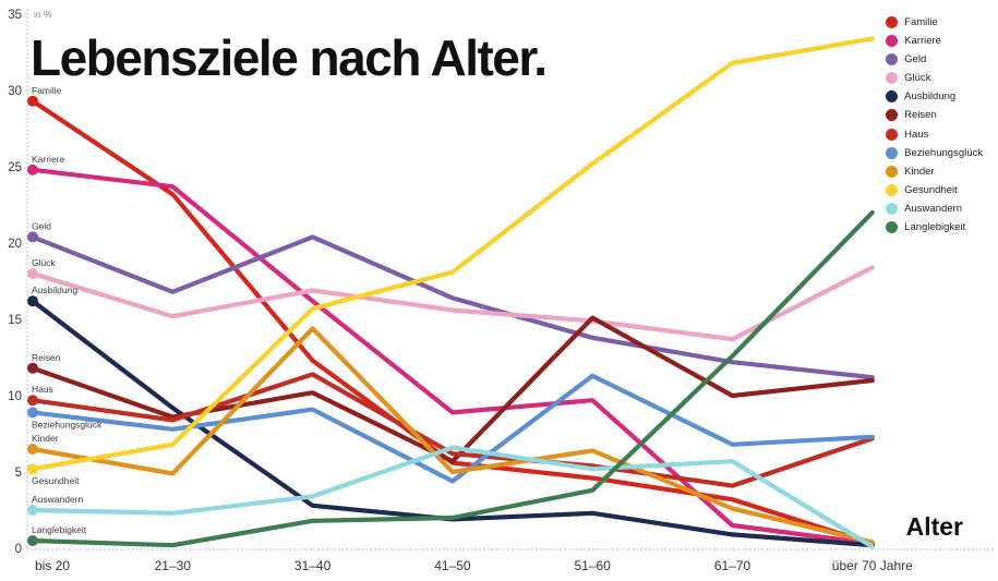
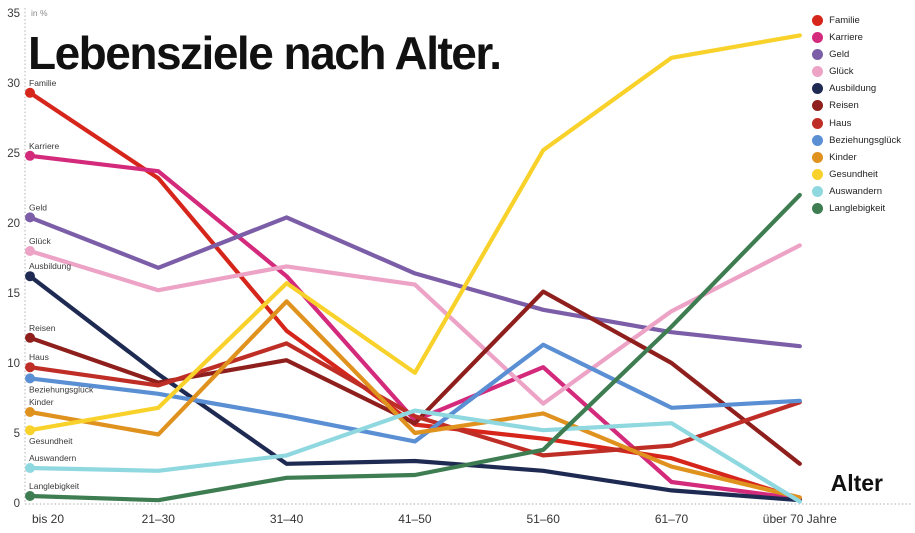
Beziehungsglück/31–40: 9.1 -> 6.2
Karriere/41–50: 8.9 -> 5.9
Ausbildung/41–50: 1.9 -> 3.0
Gesundheit/41–50: 18.1 -> 9.3
Glück/51–60: 14.9 -> 7.1
Haus/51–60: 5.4 -> 3.4
Reisen/über 70 Jahre: 11.0 -> 2.8
